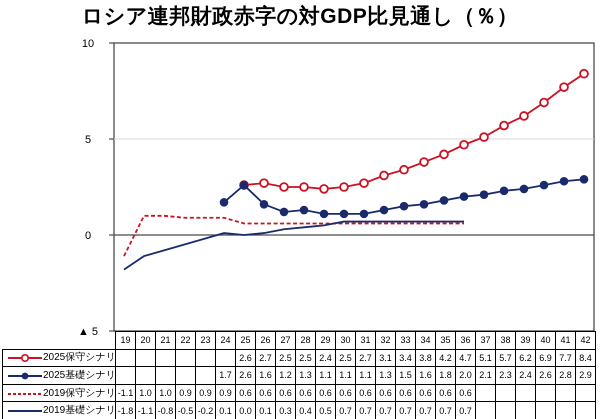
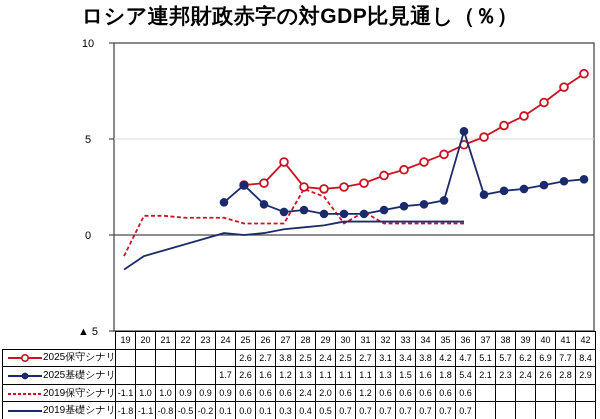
2025保守シナリオ/27: 2.5 -> 3.8
2019保守シナリオ/28: 0.6 -> 2.4
2019保守シナリオ/29: 0.6 -> 2.0
2019保守シナリオ/31: 0.6 -> 1.2
2025基礎シナリオ/36: 2.0 -> 5.4
